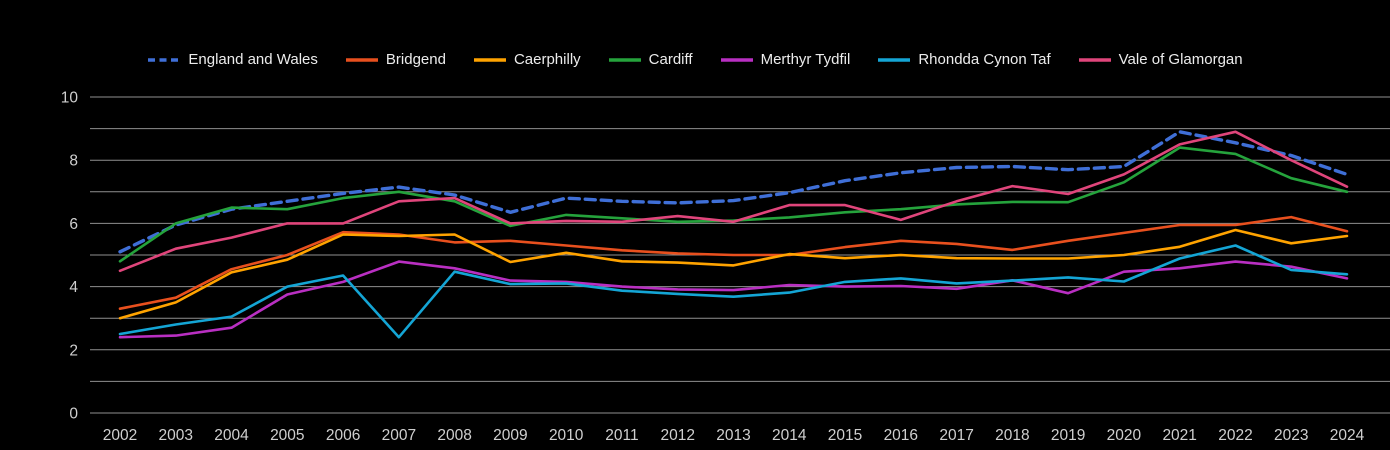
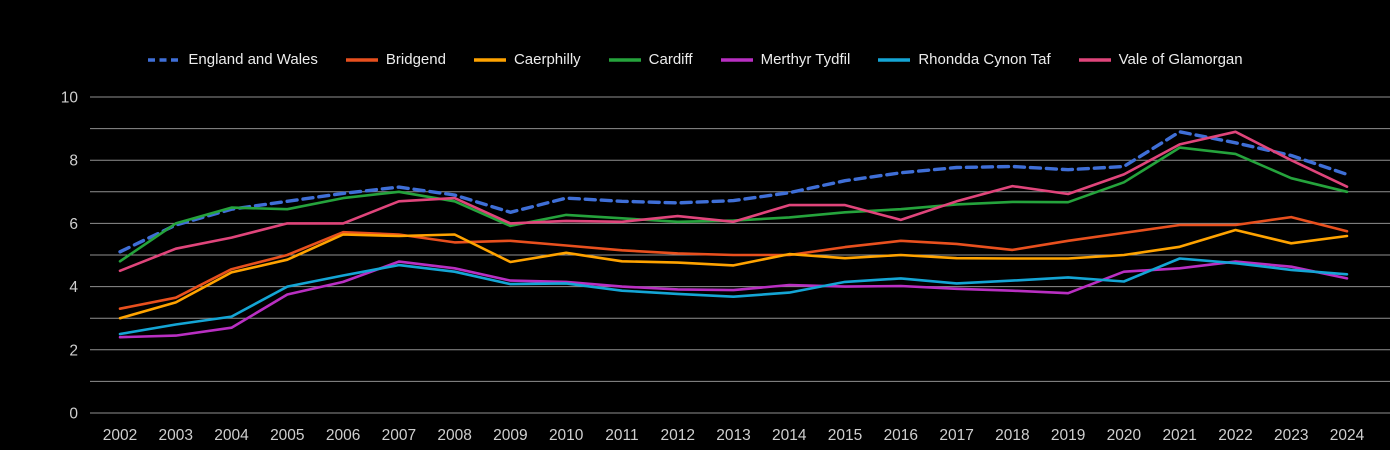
Rhondda Cynon Taf/2007: 2.4 -> 4.7
Merthyr Tydfil/2018: 4.2 -> 3.9
Rhondda Cynon Taf/2022: 5.3 -> 4.7
